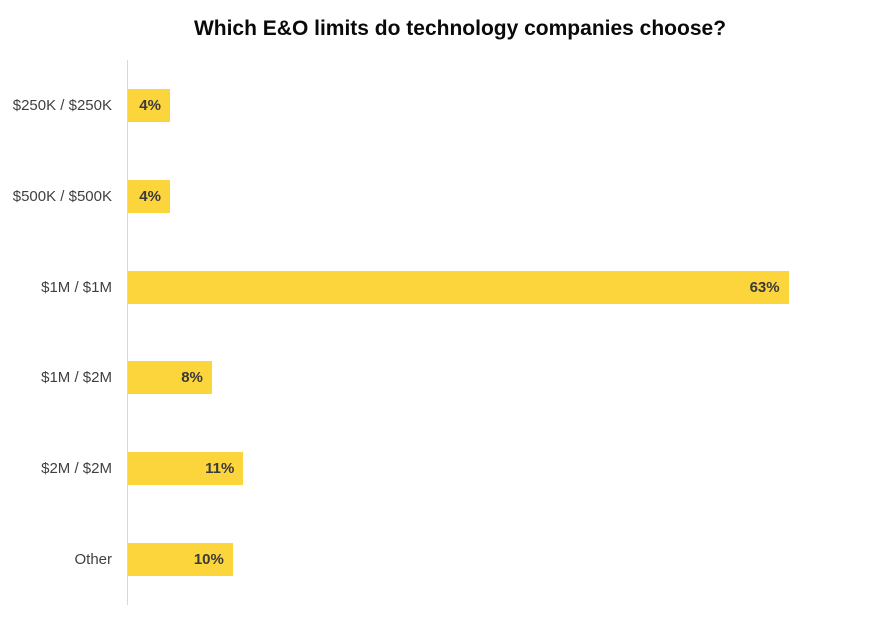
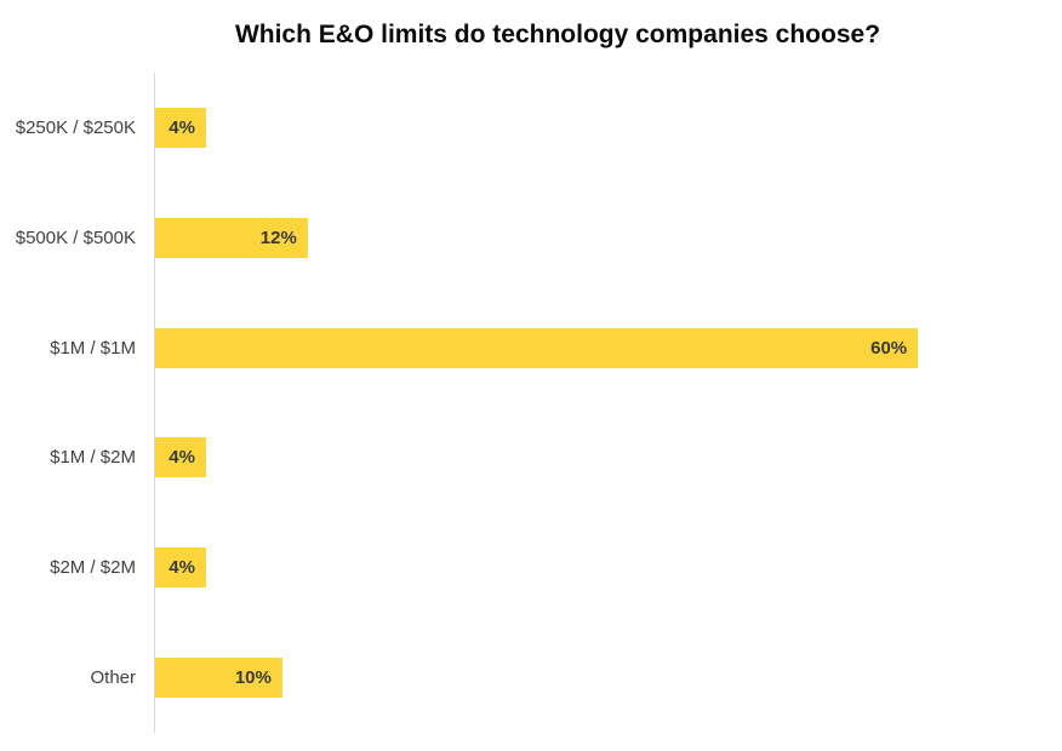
$500K / $500K: 4% -> 12%
$1M / $1M: 63% -> 60%
$1M / $2M: 8% -> 4%
$2M / $2M: 11% -> 4%
